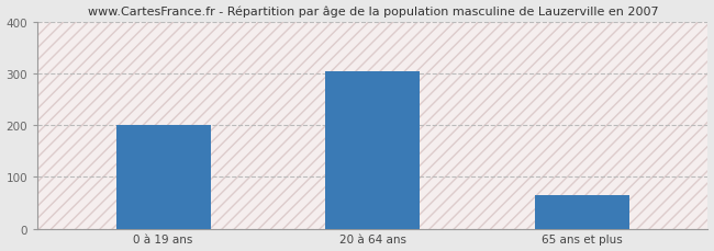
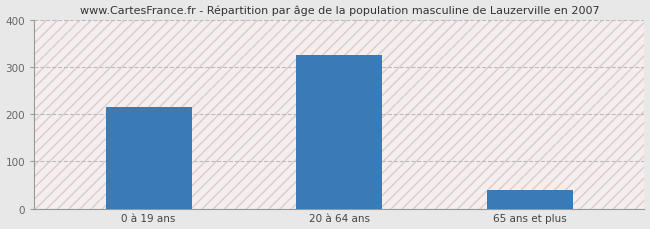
0 à 19 ans: 200 -> 215
20 à 64 ans: 305 -> 325
65 ans et plus: 65 -> 40
